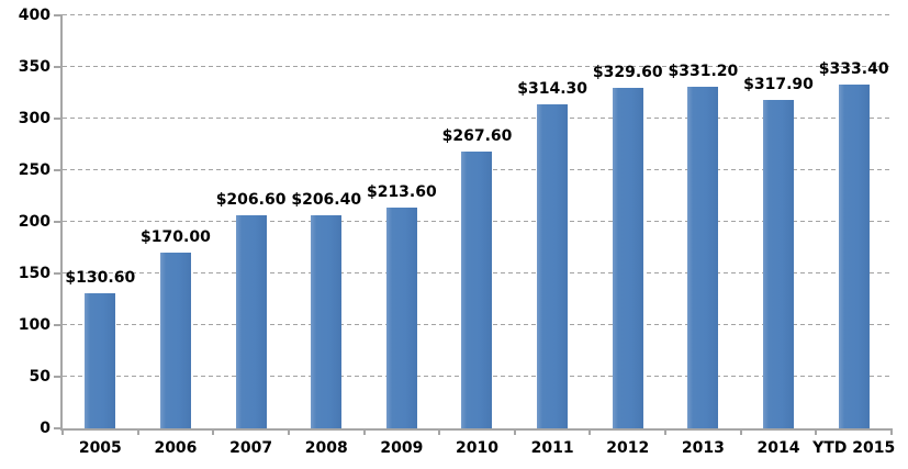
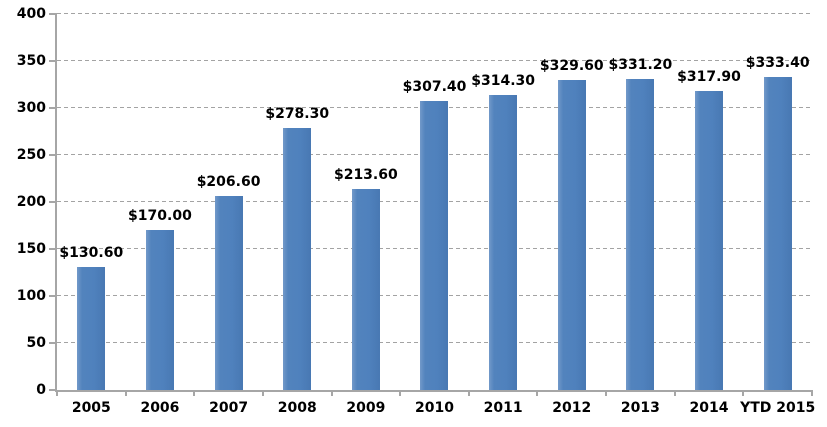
2008: $206.40 -> $278.30
2010: $267.60 -> $307.40
